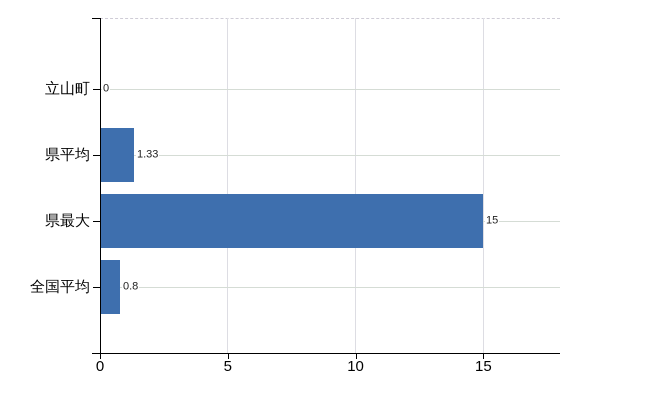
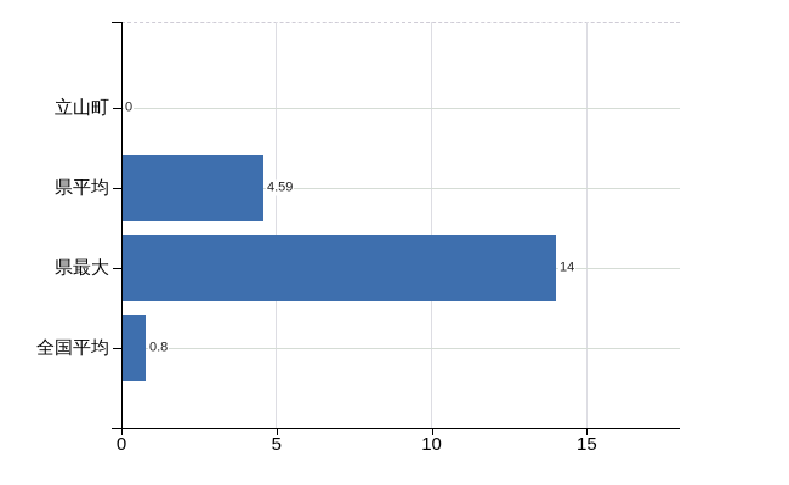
県平均: 1.33 -> 4.59
県最大: 15 -> 14
